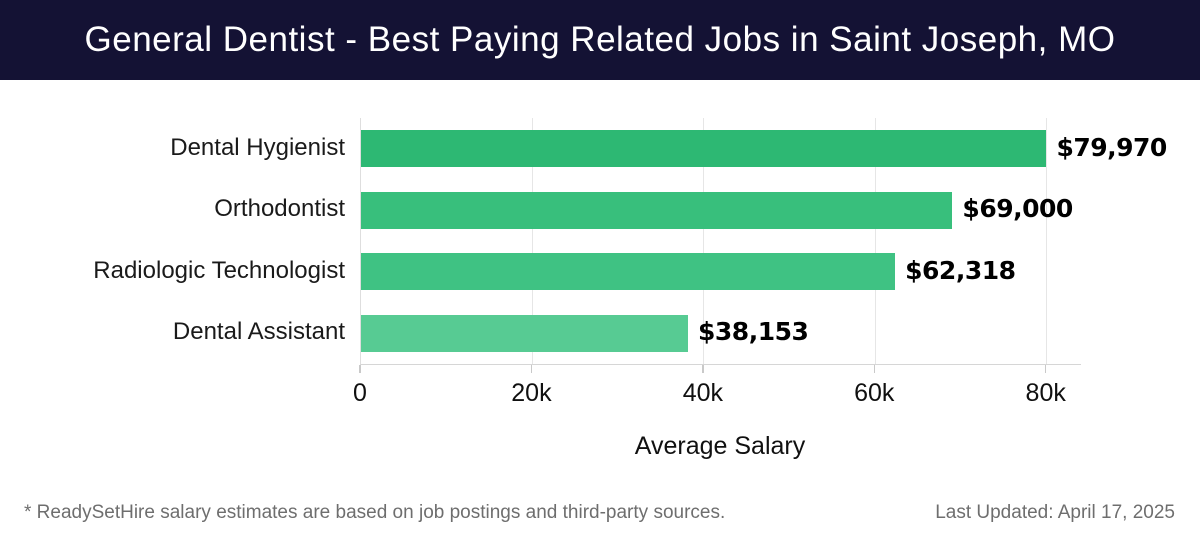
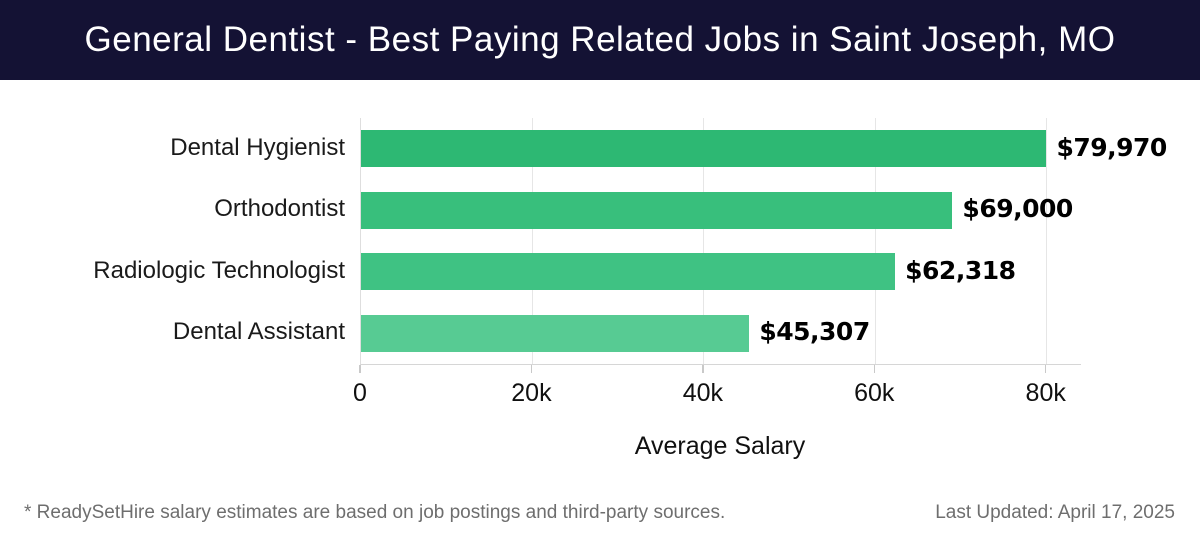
Dental Assistant: $38,153 -> $45,307
